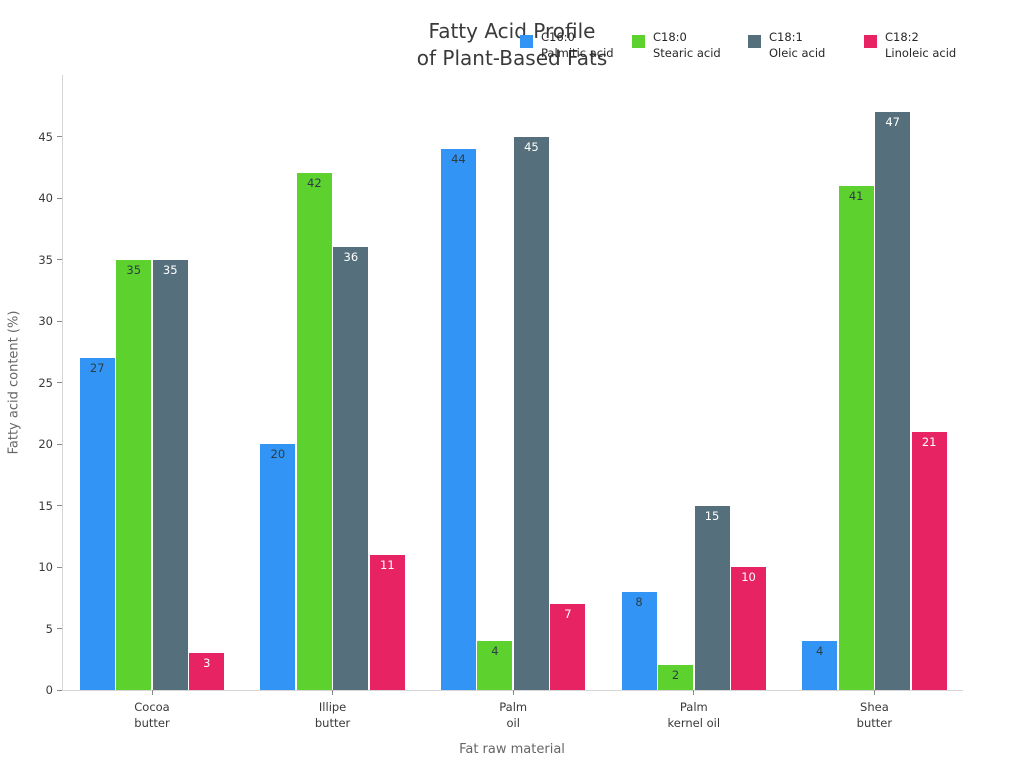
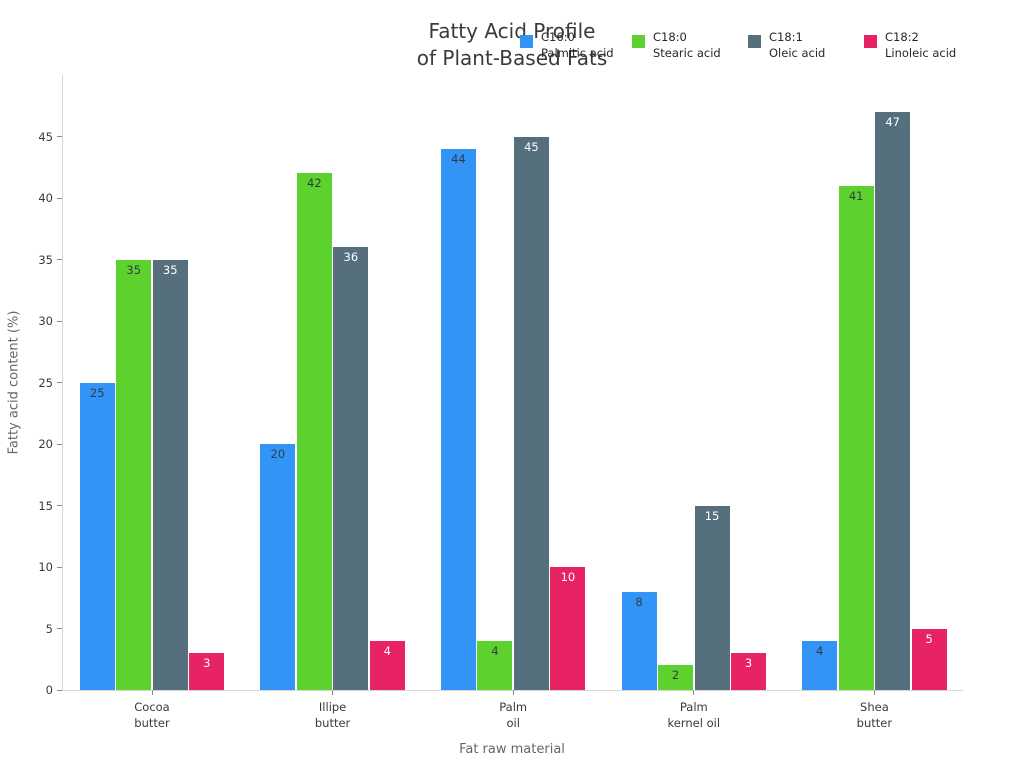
C16:0 Palmitic acid/Cocoa butter: 27 -> 25
C18:2 Linoleic acid/Illipe butter: 11 -> 4
C18:2 Linoleic acid/Palm oil: 7 -> 10
C18:2 Linoleic acid/Palm kernel oil: 10 -> 3
C18:2 Linoleic acid/Shea butter: 21 -> 5
